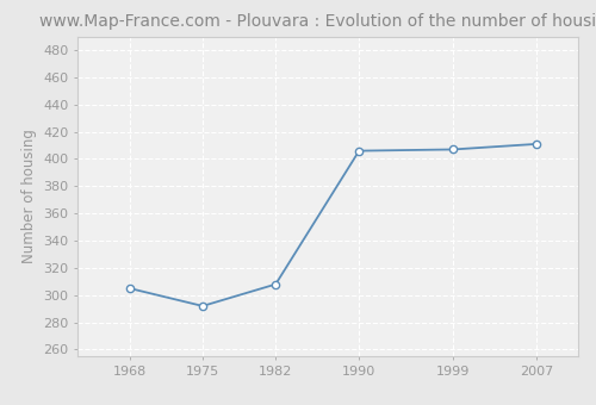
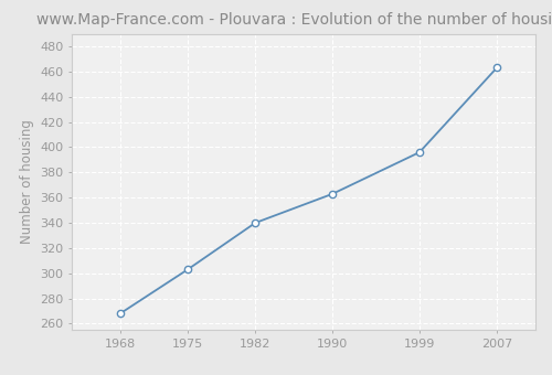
1968: 305 -> 268
1975: 292 -> 303
1982: 308 -> 340
1990: 406 -> 363
1999: 407 -> 396
2007: 411 -> 463
